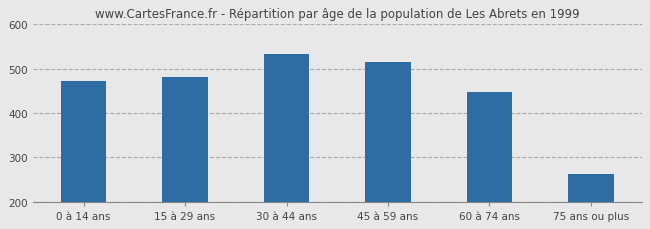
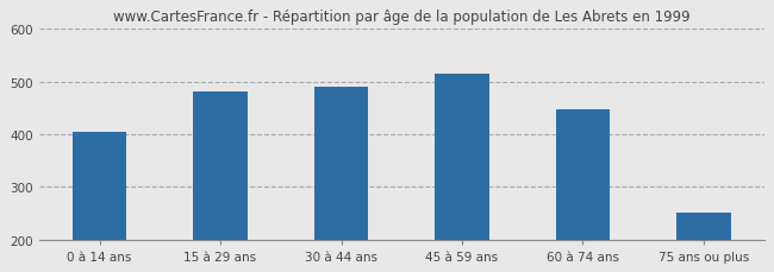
0 à 14 ans: 473 -> 405
30 à 44 ans: 532 -> 490
75 ans ou plus: 263 -> 250
